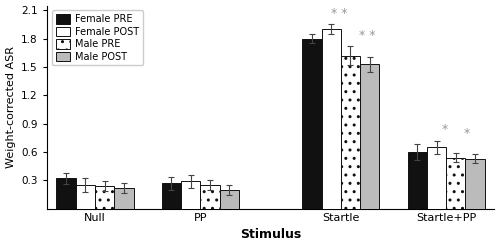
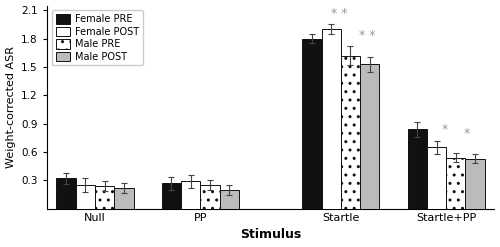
Female PRE/Startle+PP: 0.60 -> 0.84
